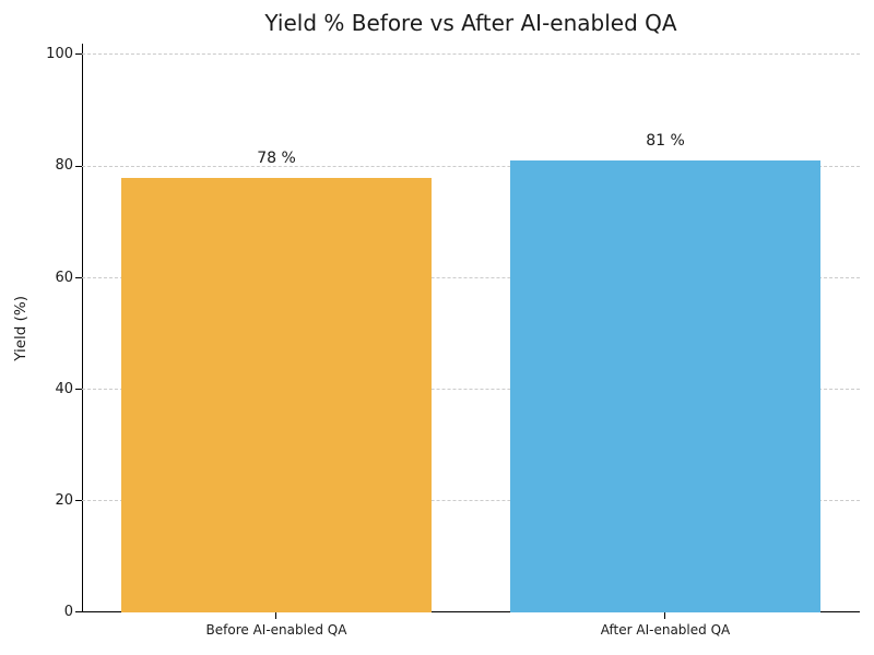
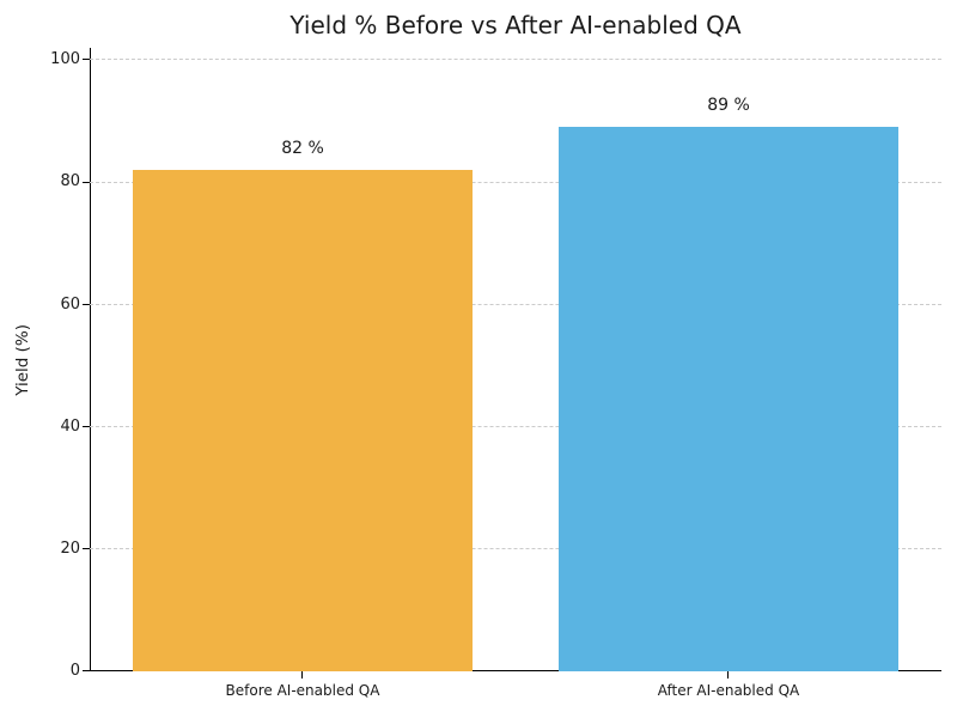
Before AI-enabled QA: 78 -> 82
After AI-enabled QA: 81 -> 89
